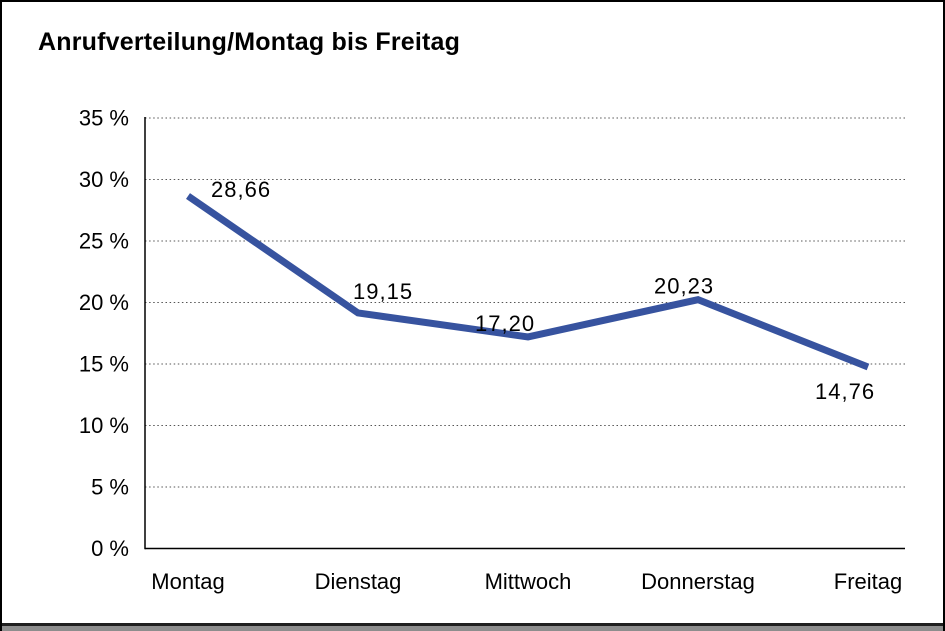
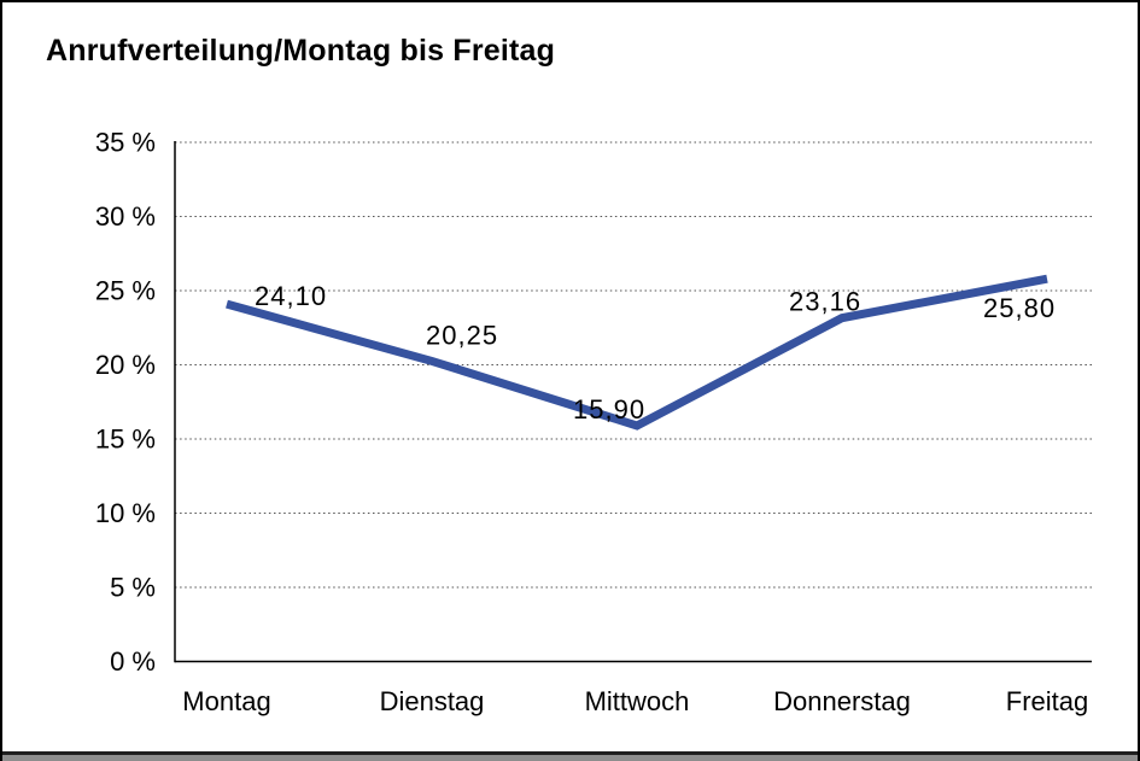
Montag: 28,66 -> 24,10
Dienstag: 19,15 -> 20,25
Mittwoch: 17,20 -> 15,90
Donnerstag: 20,23 -> 23,16
Freitag: 14,76 -> 25,80
